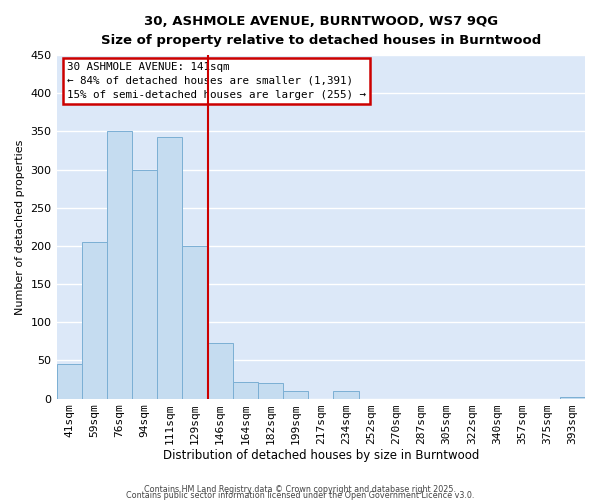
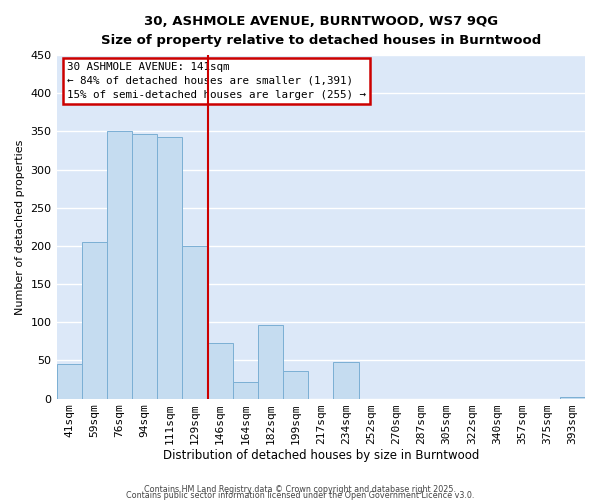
94sqm: 300 -> 346
182sqm: 20 -> 96
199sqm: 10 -> 36
234sqm: 10 -> 48
